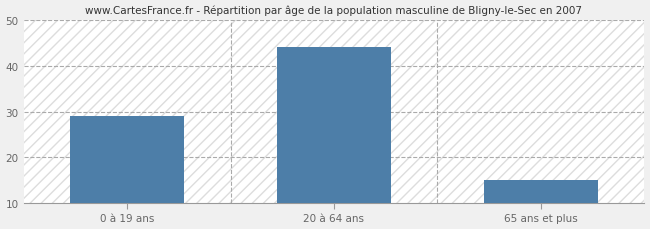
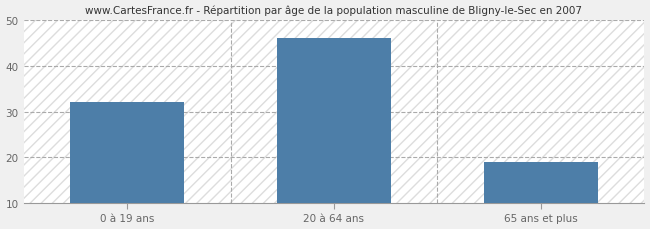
0 à 19 ans: 29 -> 32
20 à 64 ans: 44 -> 46
65 ans et plus: 15 -> 19
